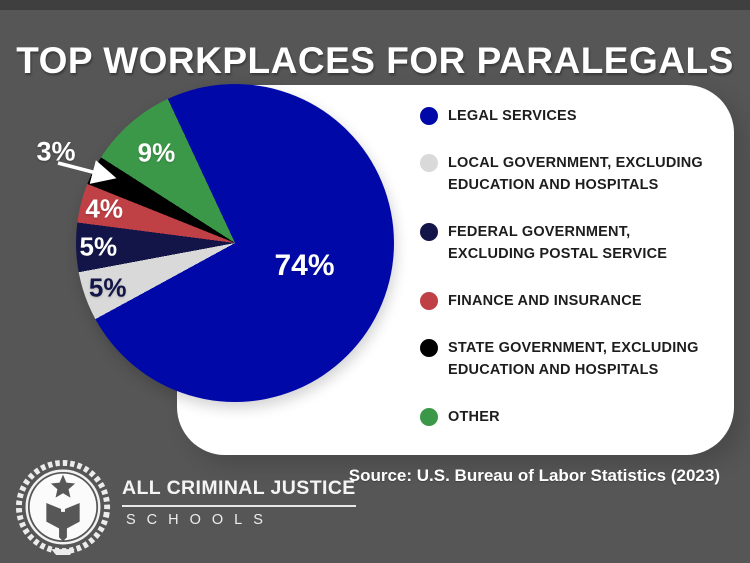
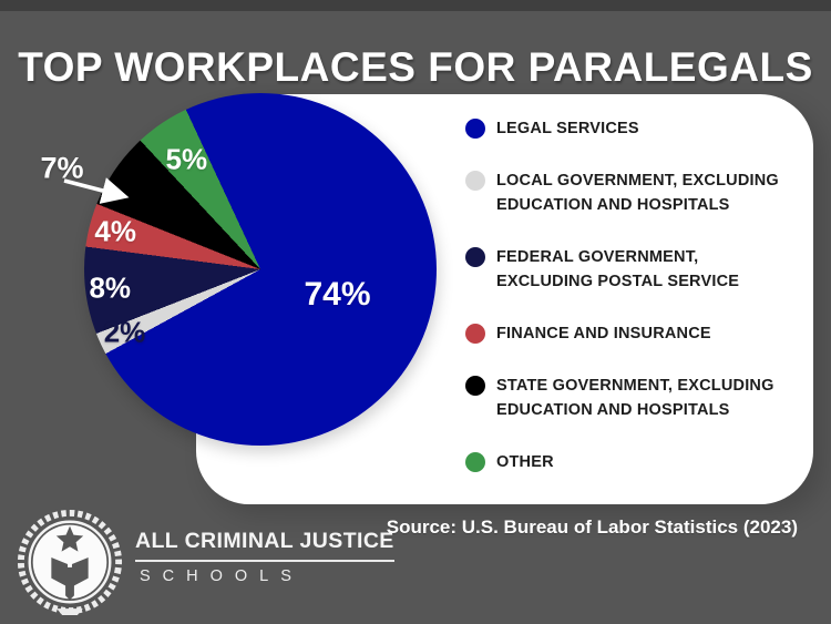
LOCAL GOVERNMENT, EXCLUDING EDUCATION AND HOSPITALS: 5% -> 2%
FEDERAL GOVERNMENT, EXCLUDING POSTAL SERVICE: 5% -> 8%
STATE GOVERNMENT, EXCLUDING EDUCATION AND HOSPITALS: 3% -> 7%
OTHER: 9% -> 5%
